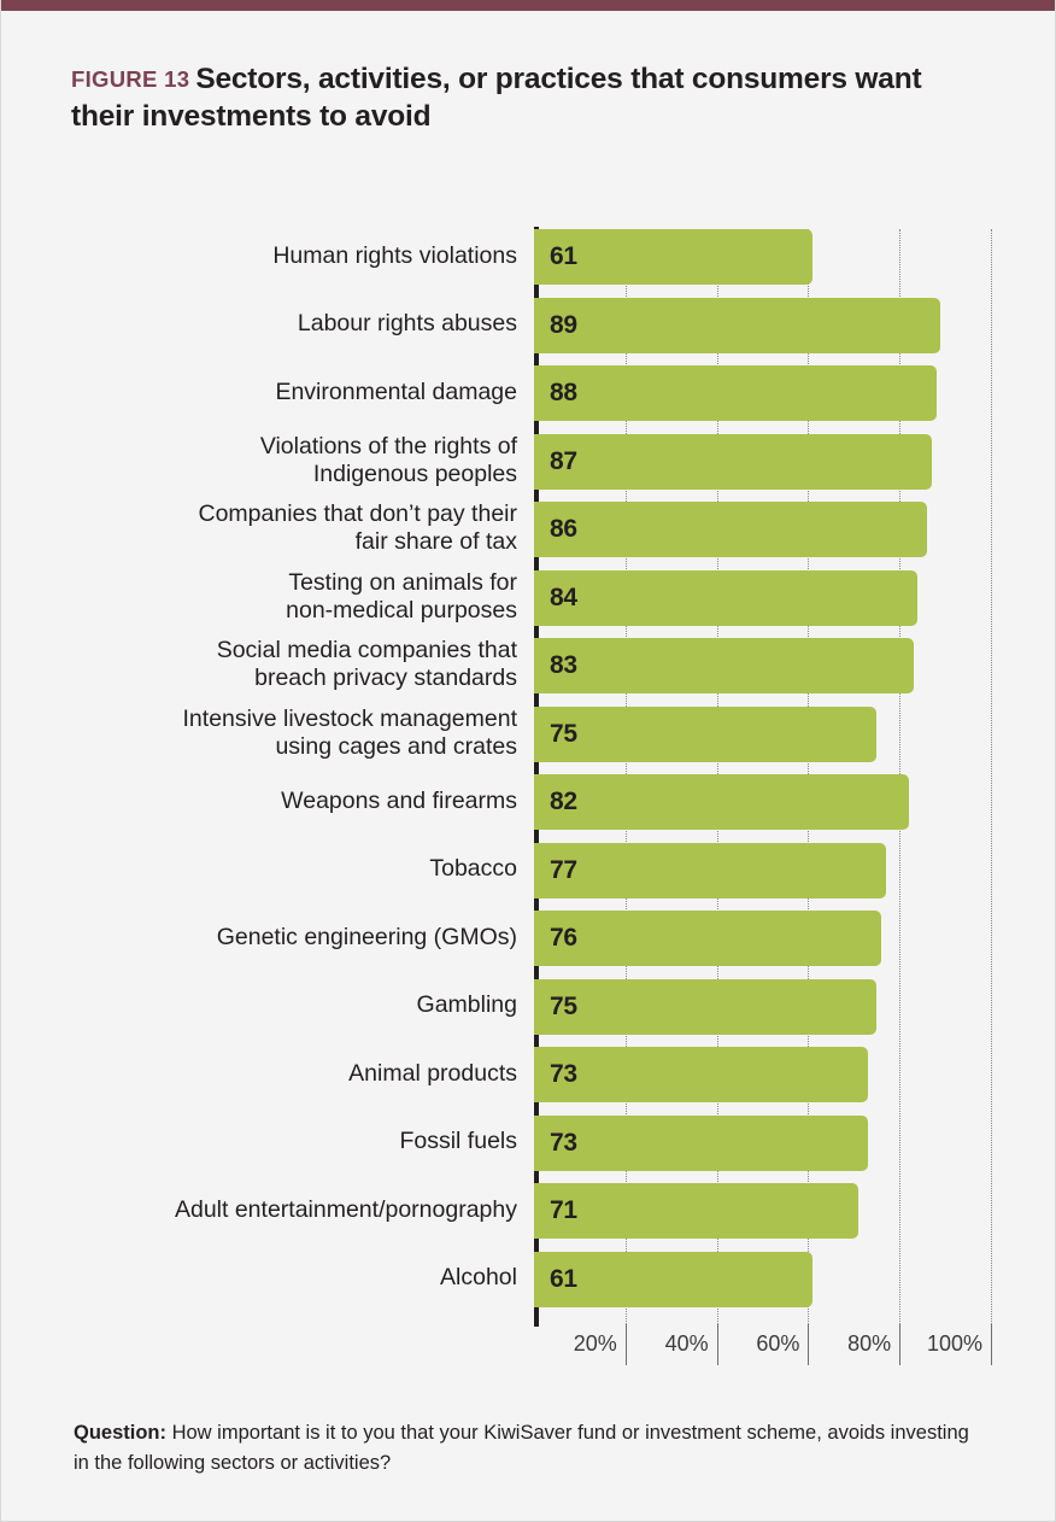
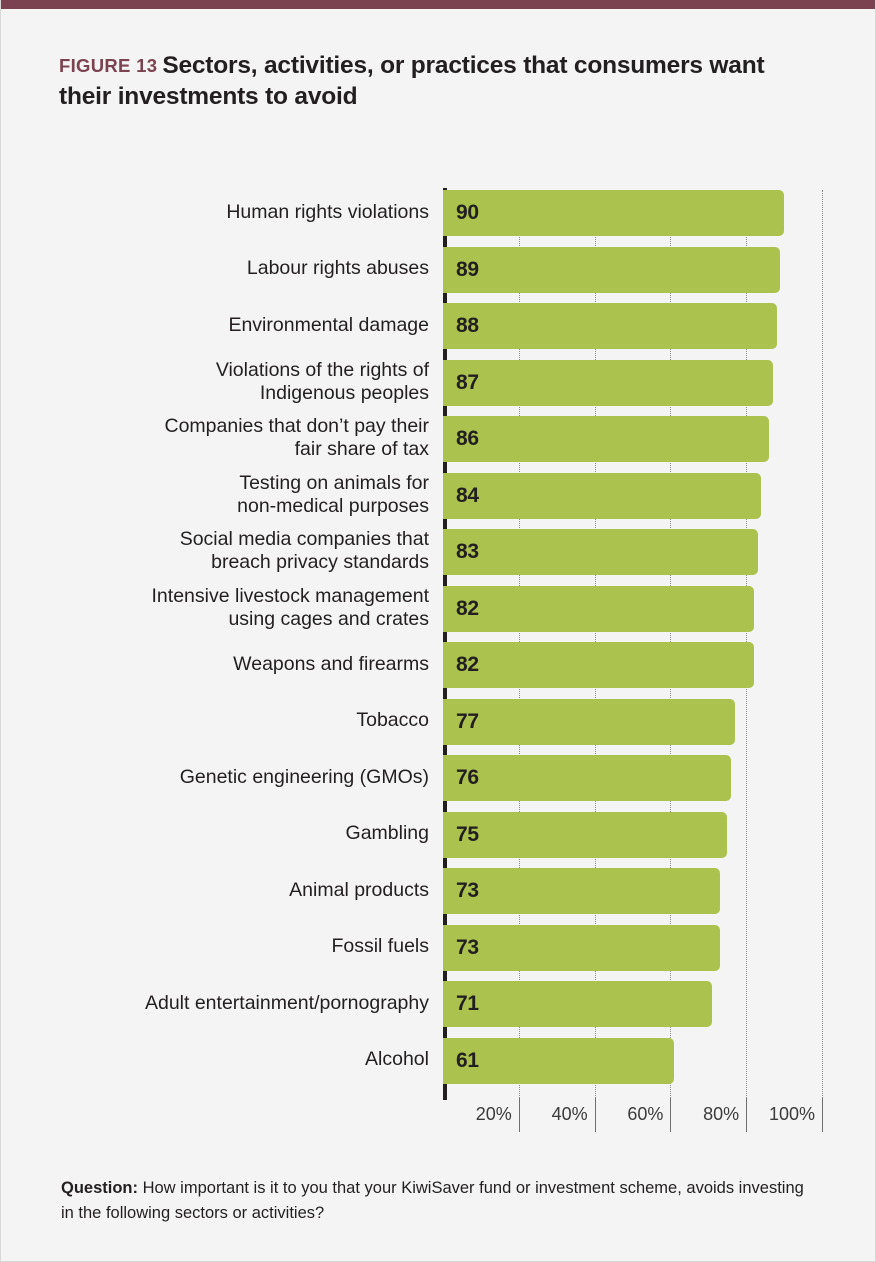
Human rights violations: 61 -> 90
Intensive livestock management using cages and crates: 75 -> 82
